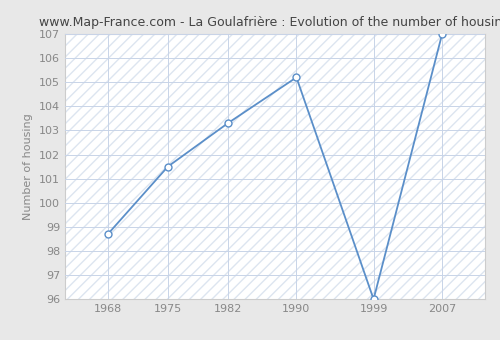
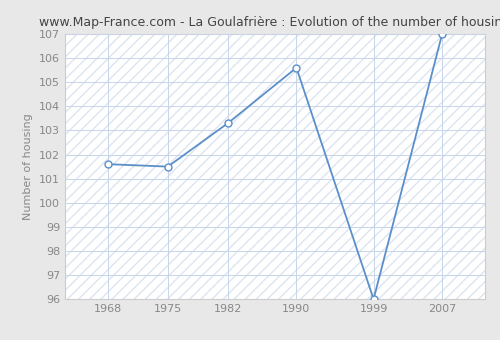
1968: 98.7 -> 101.6
1990: 105.2 -> 105.6
